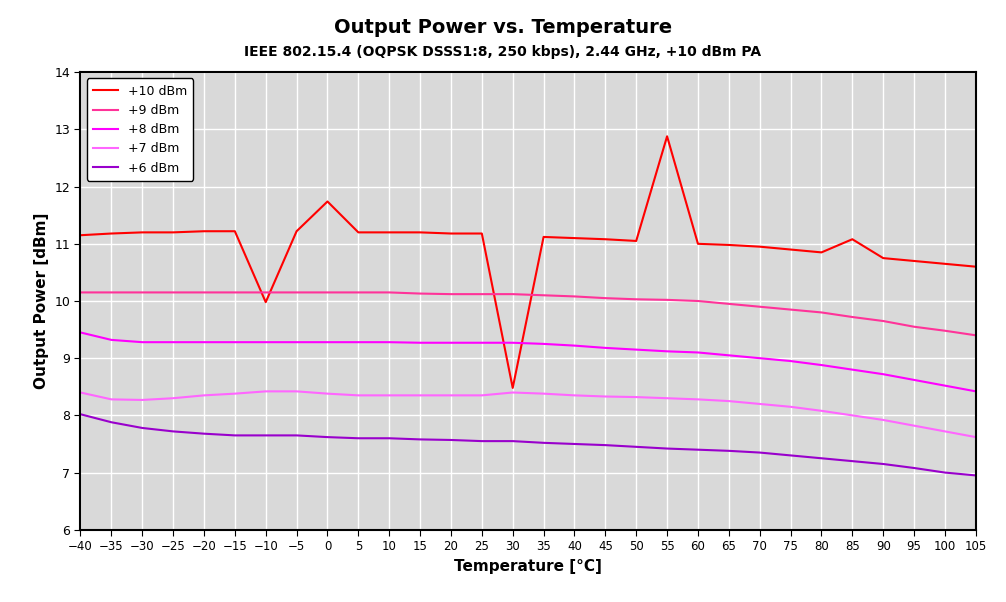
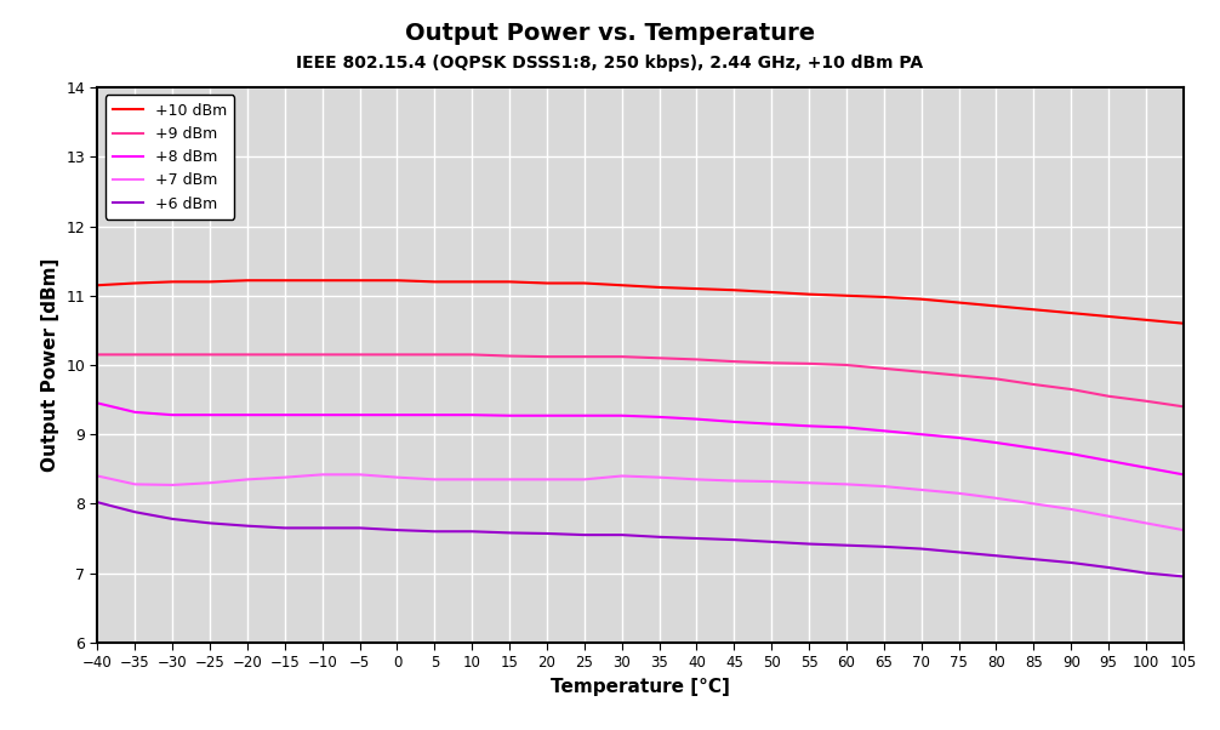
+10 dBm/−10: 9.98 -> 11.22
+10 dBm/0: 11.74 -> 11.22
+10 dBm/30: 8.48 -> 11.15
+10 dBm/55: 12.88 -> 11.02
+10 dBm/85: 11.08 -> 10.80
